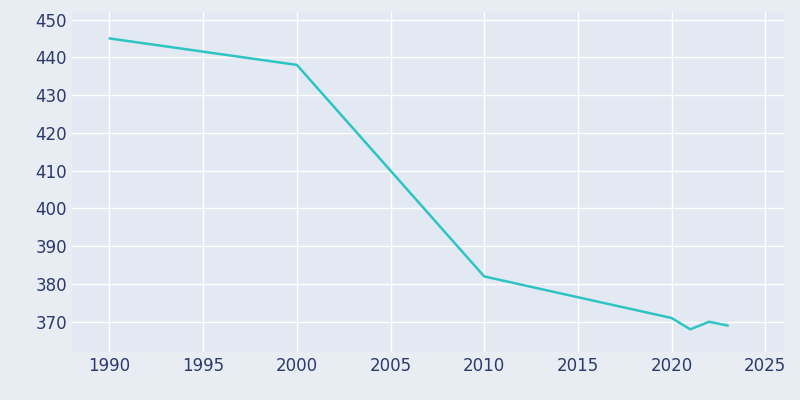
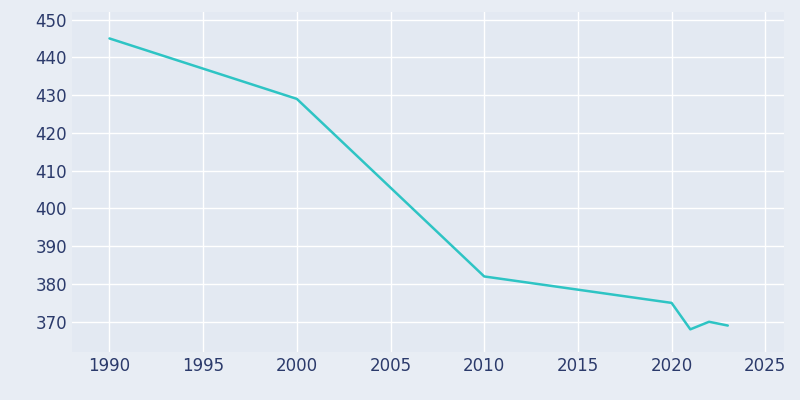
2000: 438 -> 429
2020: 371 -> 375
